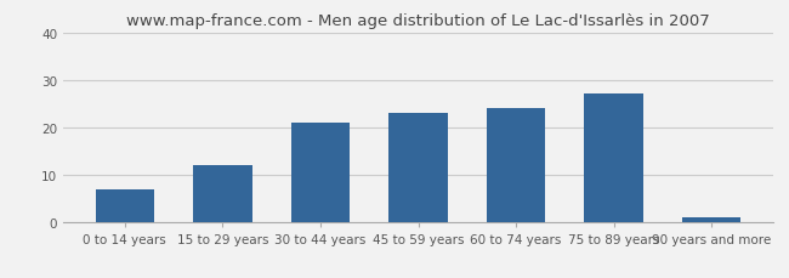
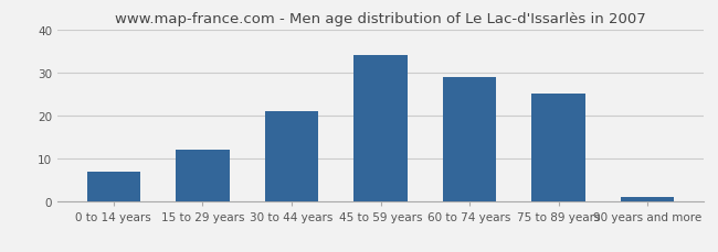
45 to 59 years: 23 -> 34
60 to 74 years: 24 -> 29
75 to 89 years: 27 -> 25
